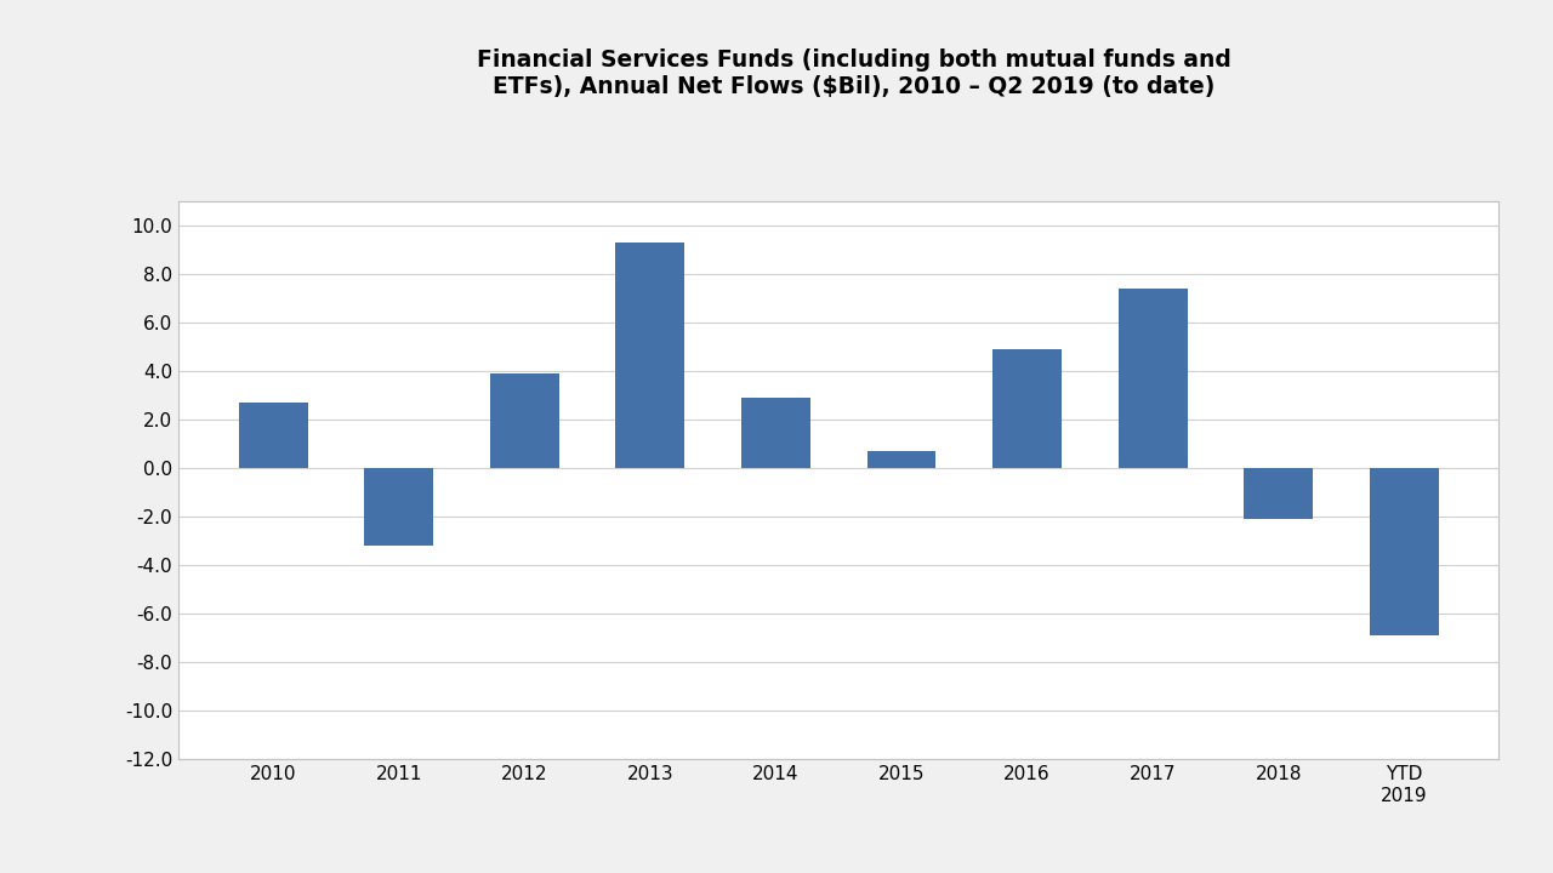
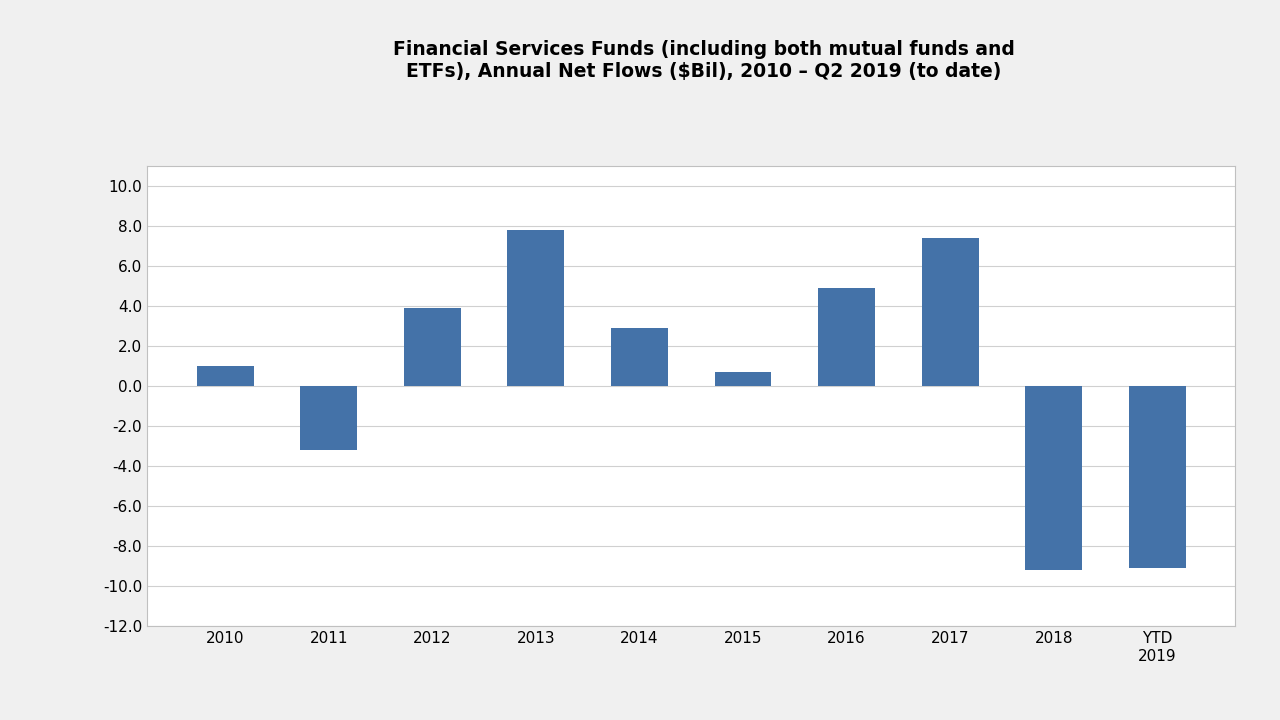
2010: 2.7 -> 1.0
2013: 9.3 -> 7.8
2018: -2.1 -> -9.2
YTD 2019: -6.9 -> -9.1
